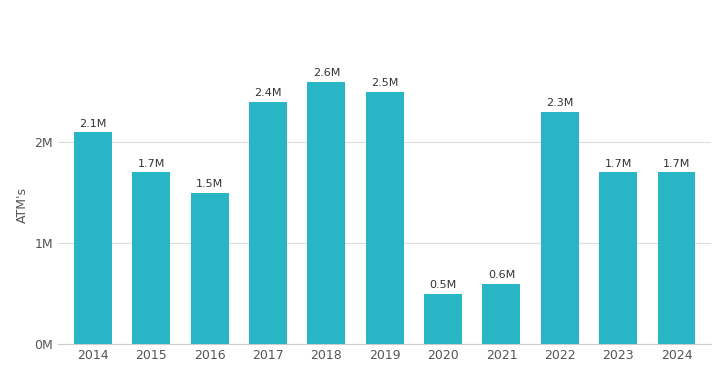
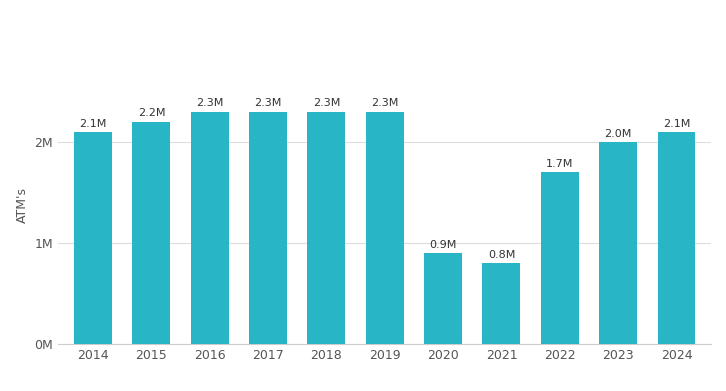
2015: 1.7M -> 2.2M
2016: 1.5M -> 2.3M
2017: 2.4M -> 2.3M
2018: 2.6M -> 2.3M
2019: 2.5M -> 2.3M
2020: 0.5M -> 0.9M
2021: 0.6M -> 0.8M
2022: 2.3M -> 1.7M
2023: 1.7M -> 2.0M
2024: 1.7M -> 2.1M
